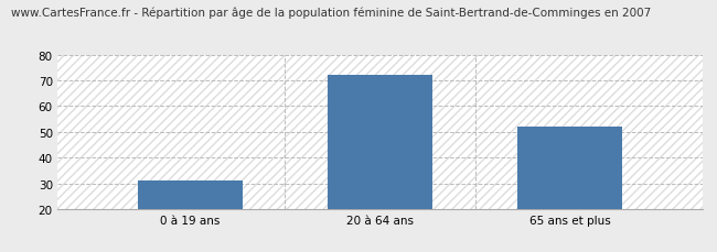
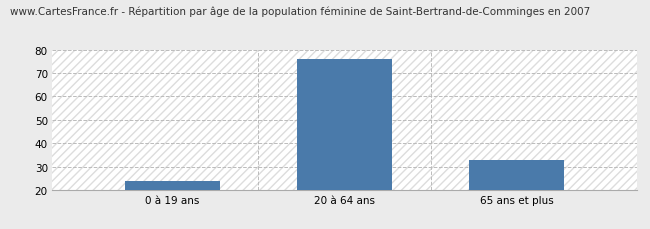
0 à 19 ans: 31 -> 24
20 à 64 ans: 72 -> 76
65 ans et plus: 52 -> 33
